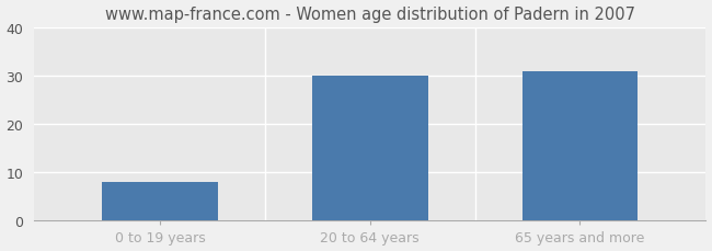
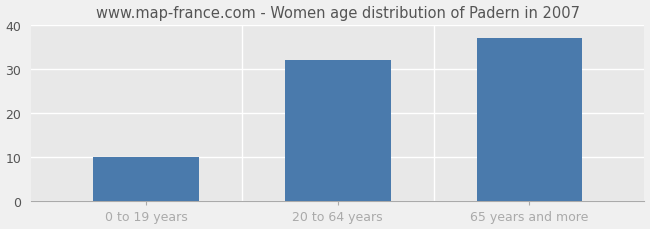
0 to 19 years: 8 -> 10
20 to 64 years: 30 -> 32
65 years and more: 31 -> 37
